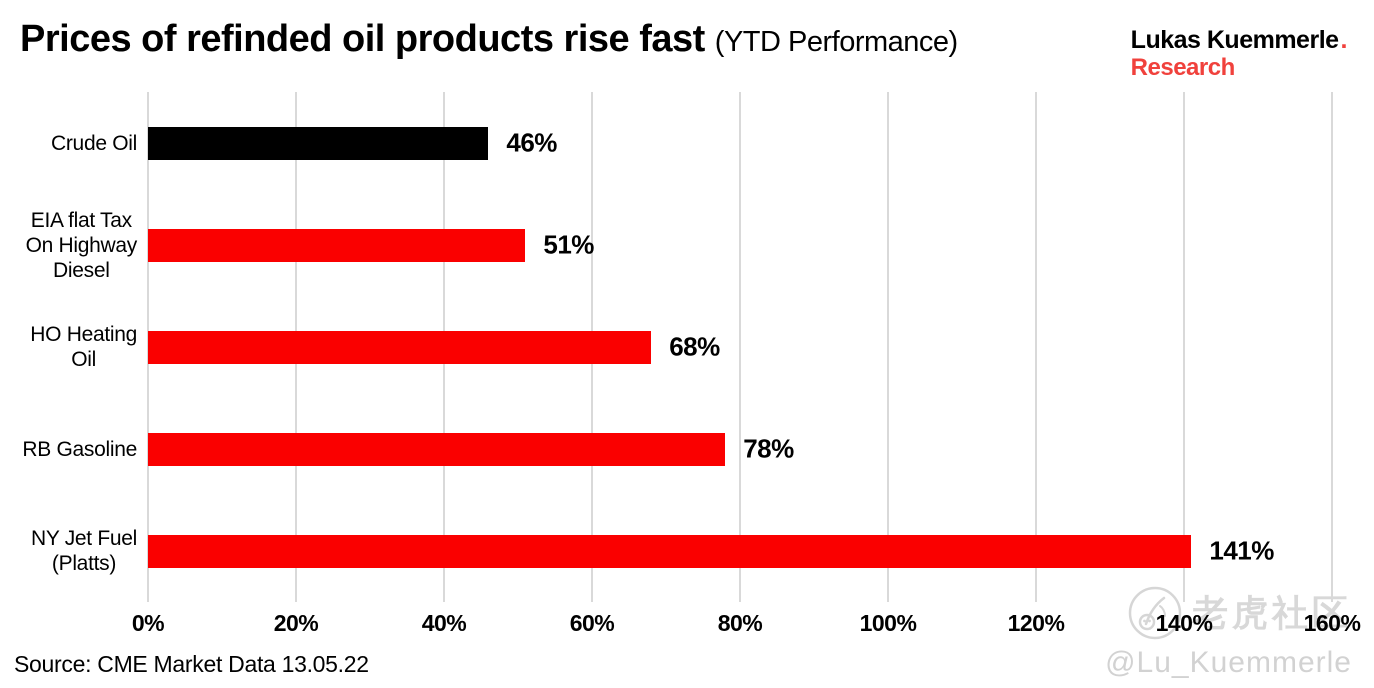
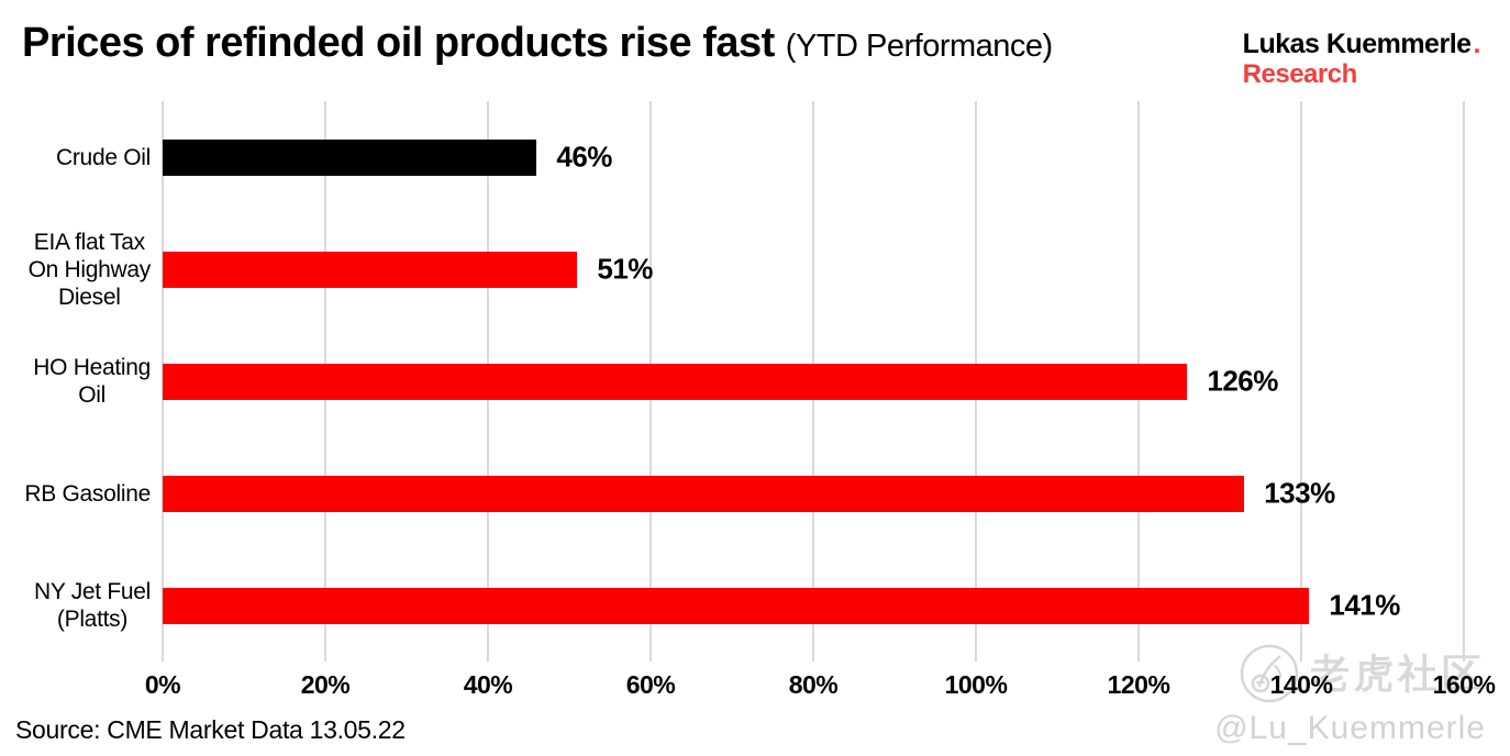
HO Heating Oil: 68% -> 126%
RB Gasoline: 78% -> 133%
